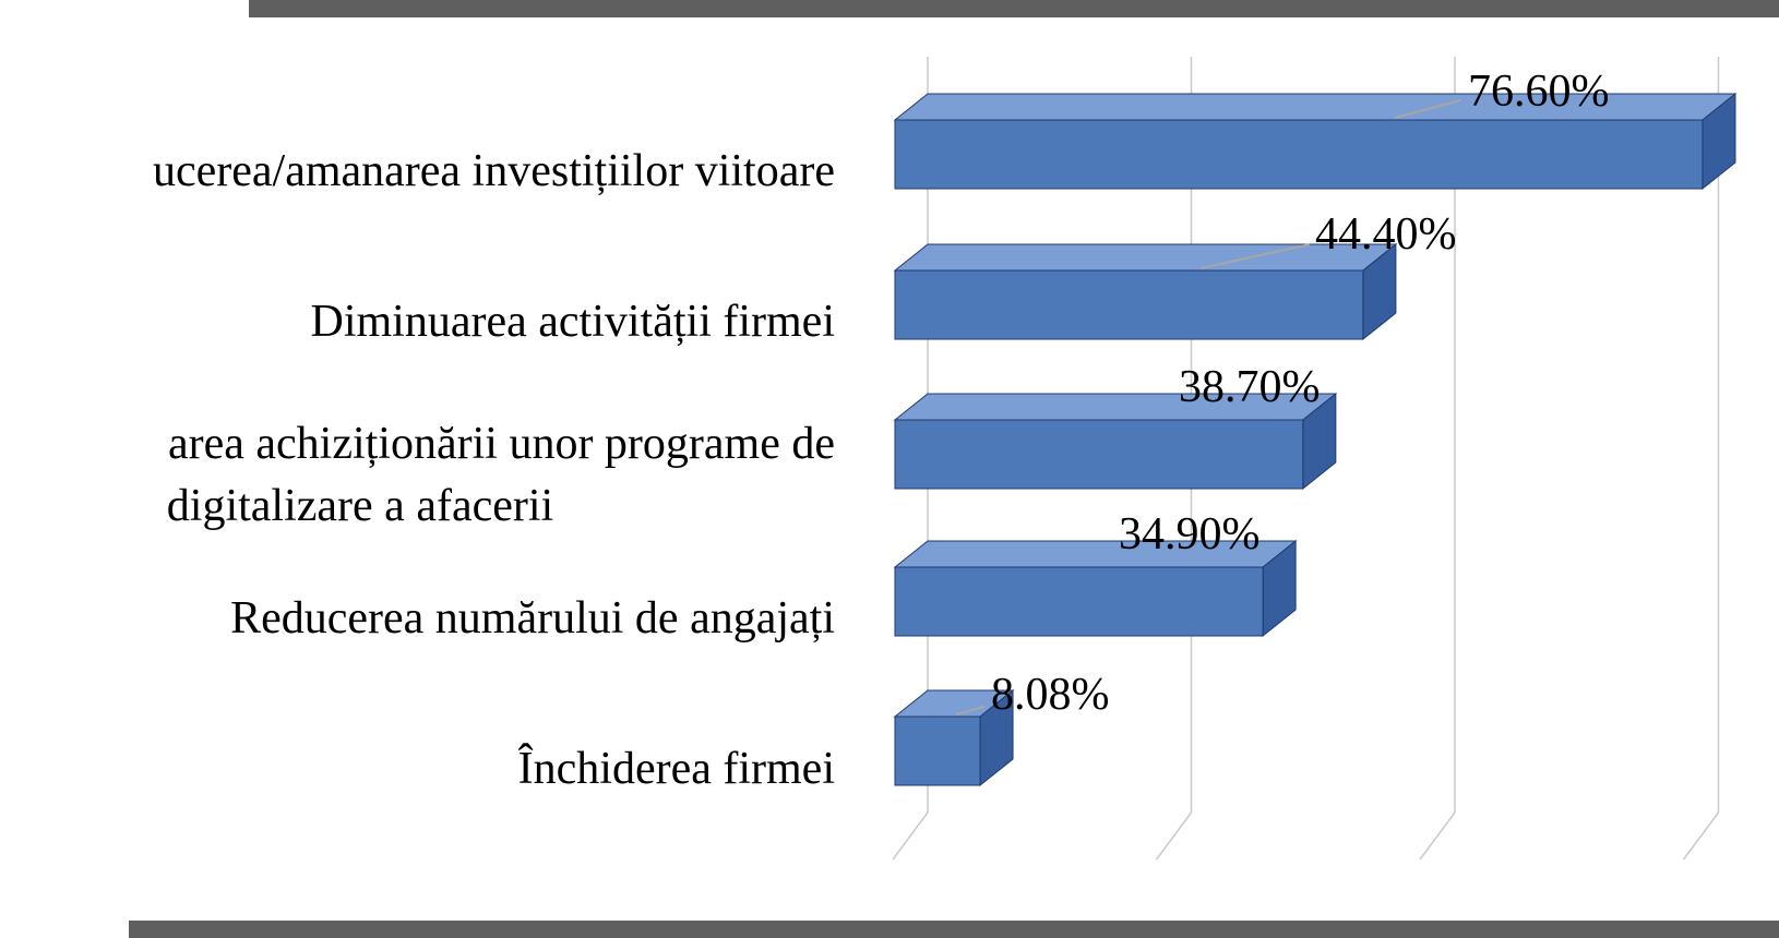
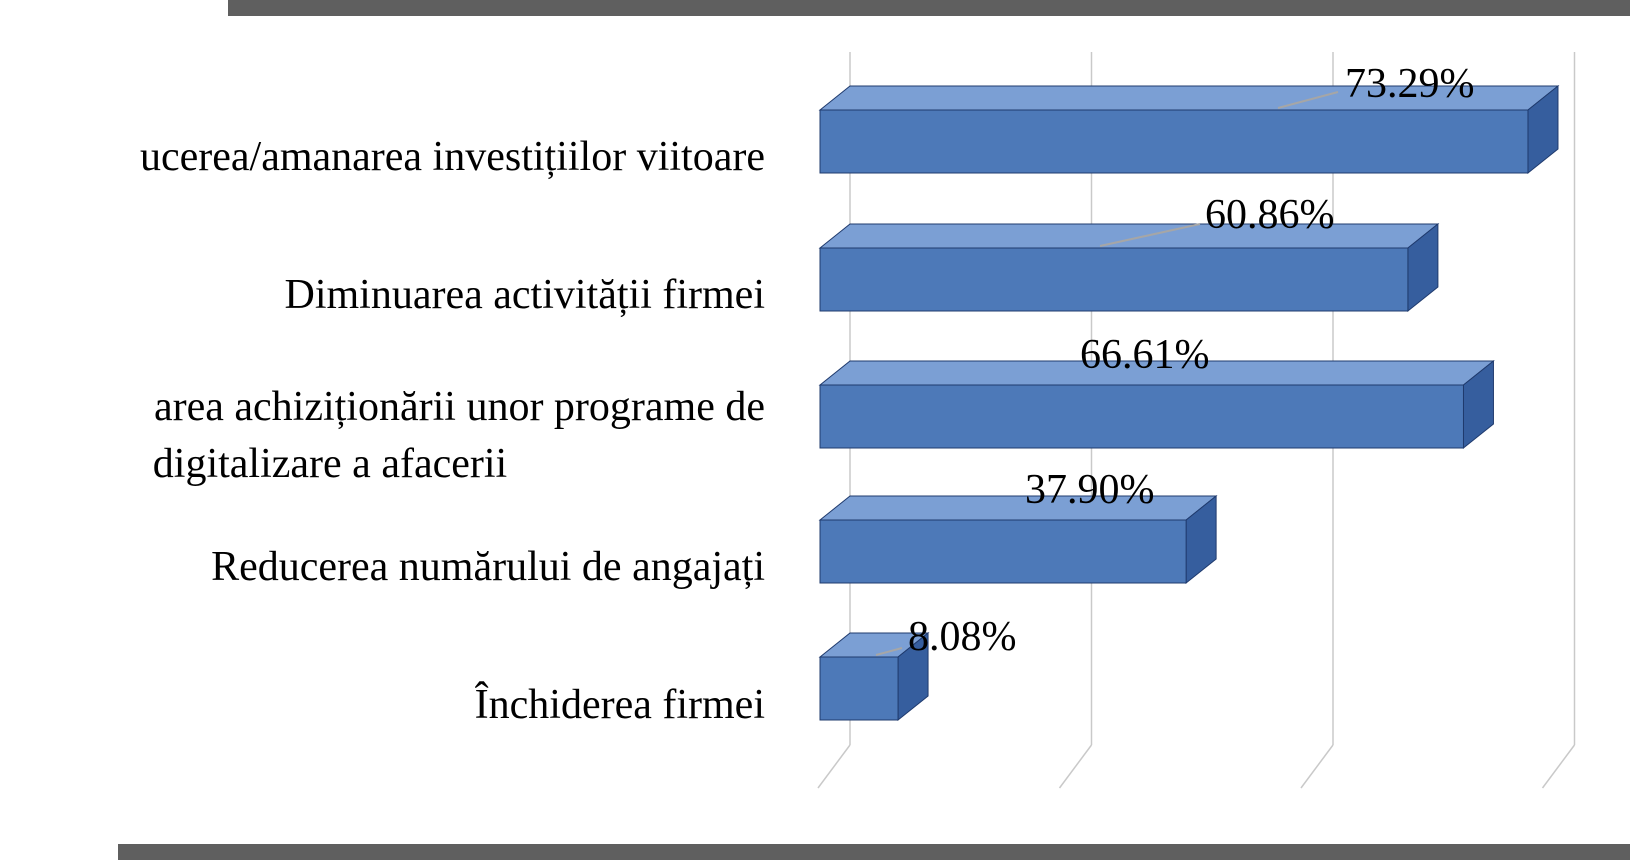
ucerea/amanarea investițiilor viitoare: 76.60% -> 73.29%
Diminuarea activității firmei: 44.40% -> 60.86%
area achiziționării unor programe de digitalizare a afacerii: 38.70% -> 66.61%
Reducerea numărului de angajați: 34.90% -> 37.90%
